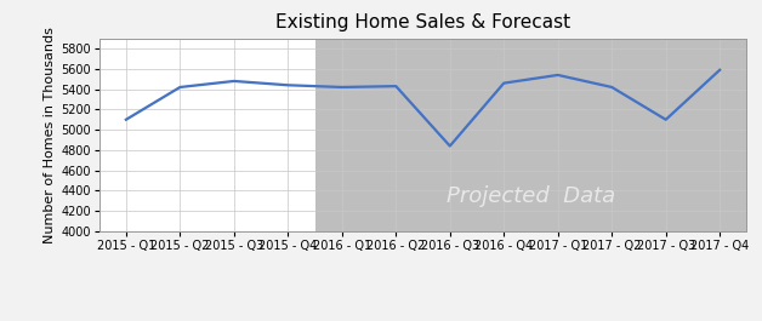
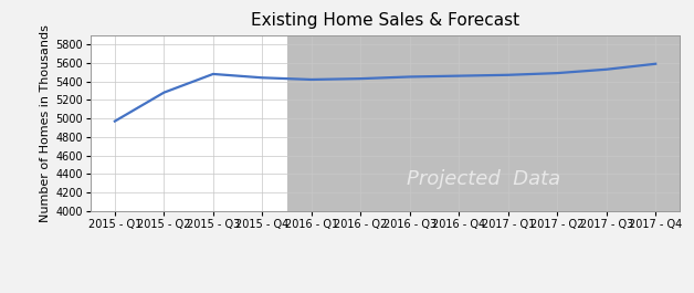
2015 - Q1: 5100 -> 4970
2015 - Q2: 5420 -> 5280
2016 - Q3: 4840 -> 5450
2017 - Q1: 5540 -> 5470
2017 - Q2: 5420 -> 5490
2017 - Q3: 5100 -> 5530
